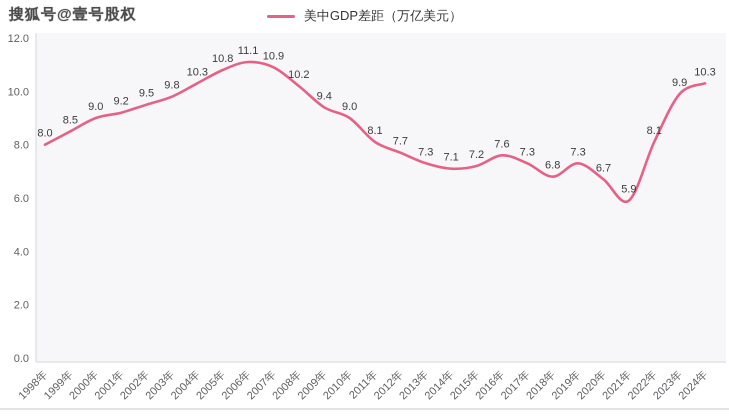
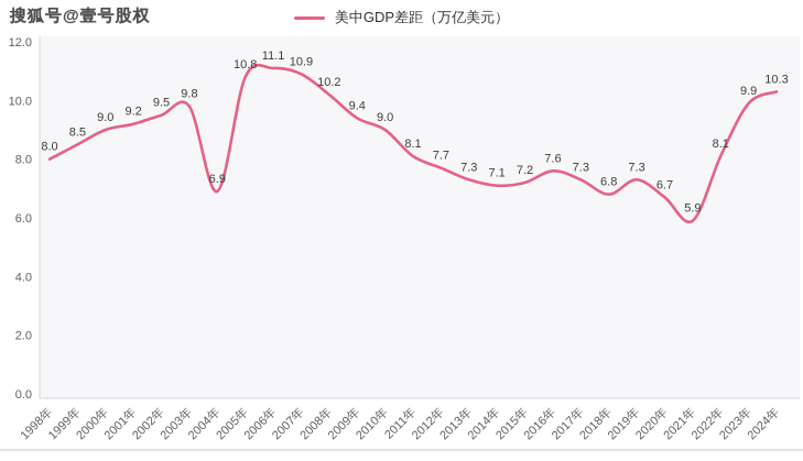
2004年: 10.3 -> 6.9
